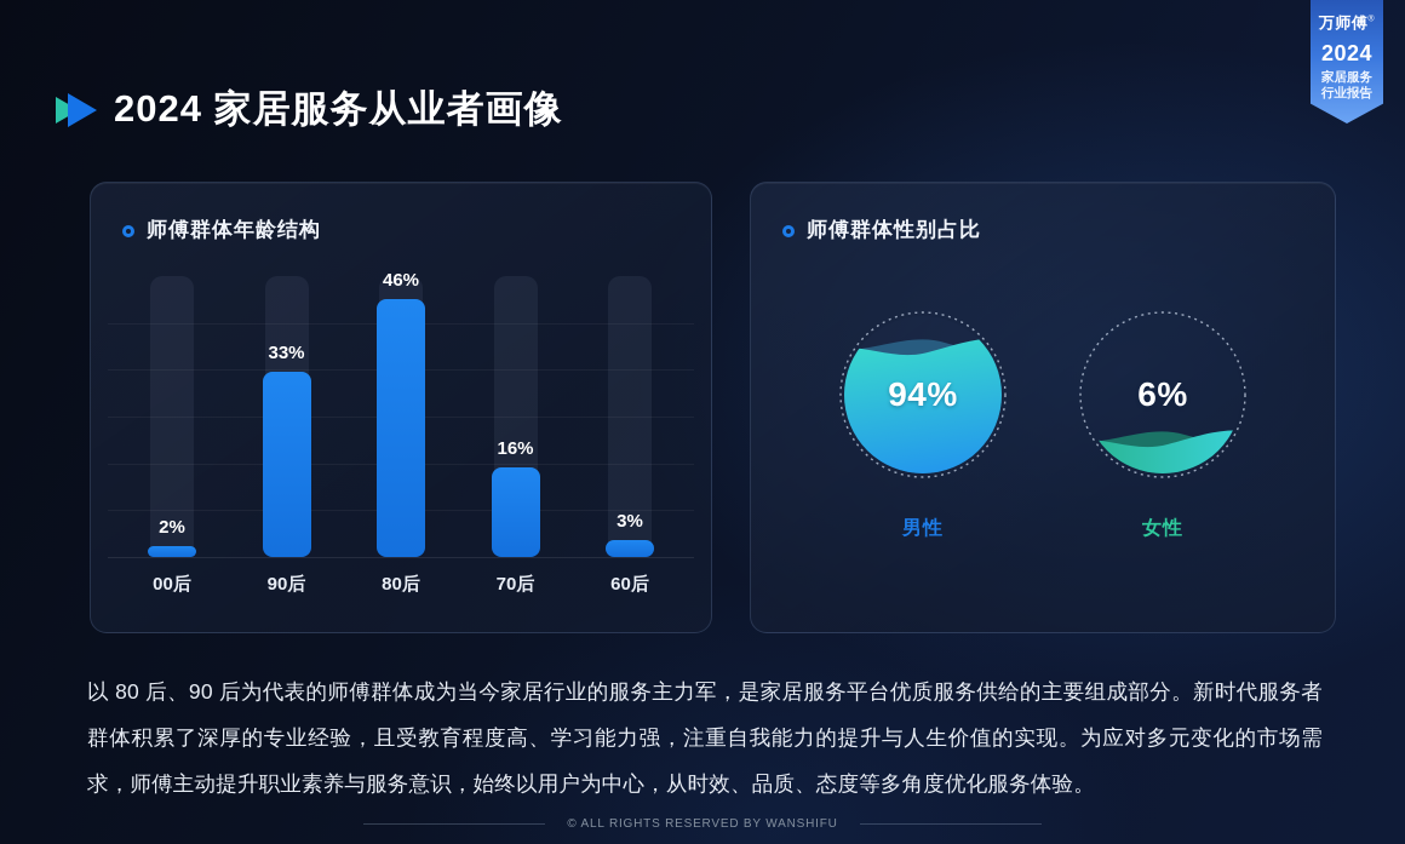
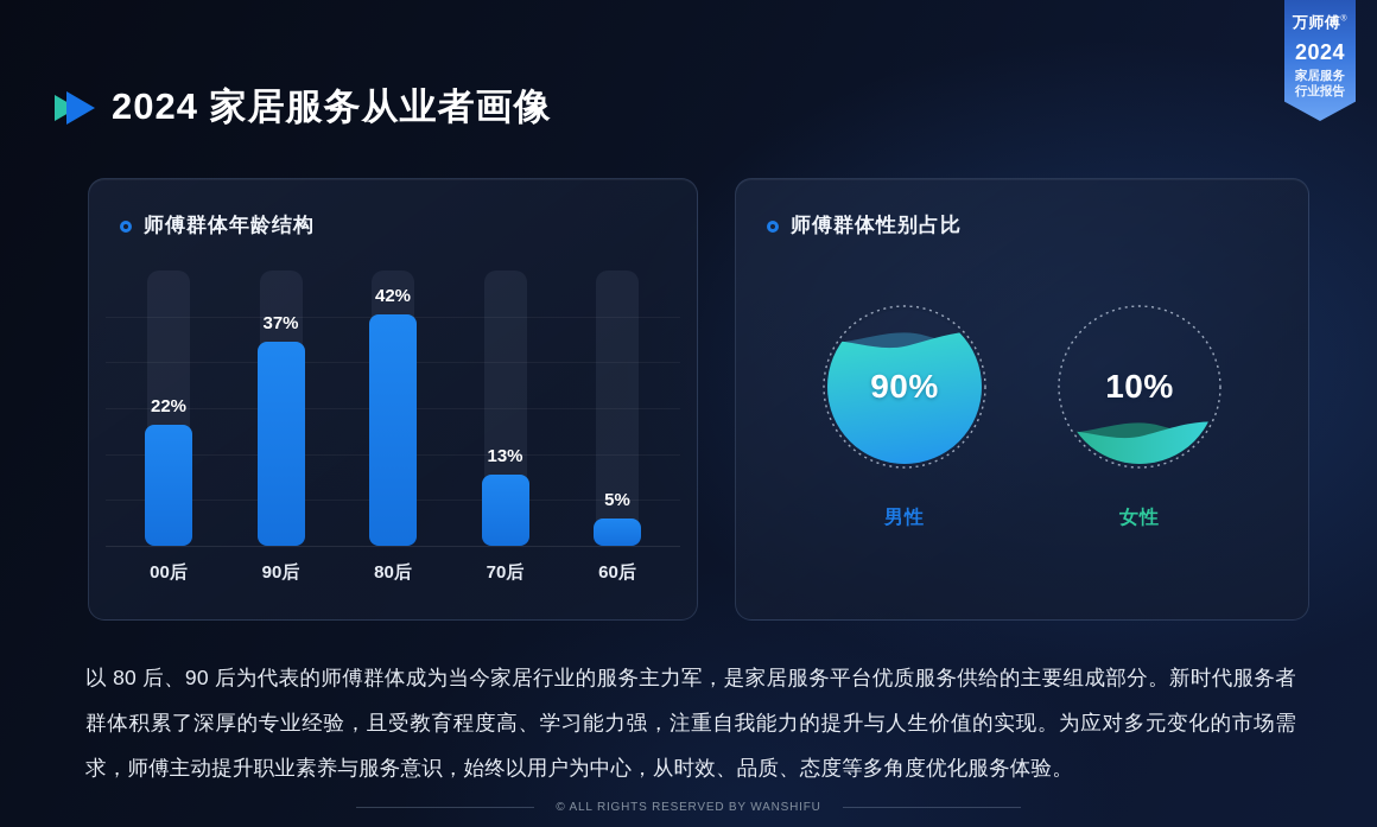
师傅群体年龄结构/00后: 2% -> 22%
师傅群体年龄结构/90后: 33% -> 37%
师傅群体年龄结构/80后: 46% -> 42%
师傅群体年龄结构/70后: 16% -> 13%
师傅群体年龄结构/60后: 3% -> 5%
师傅群体性别占比/男性: 94% -> 90%
师傅群体性别占比/女性: 6% -> 10%
